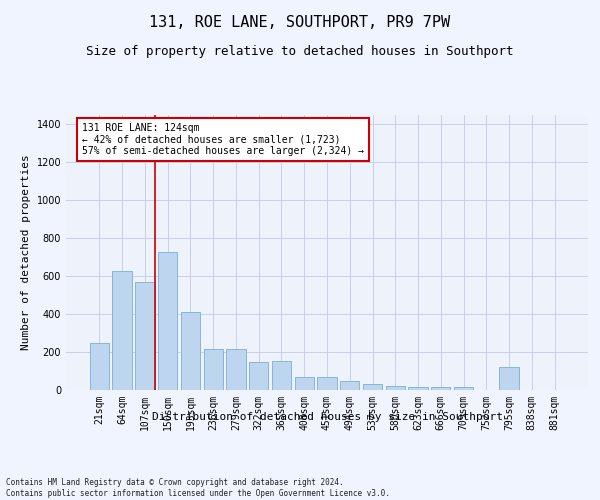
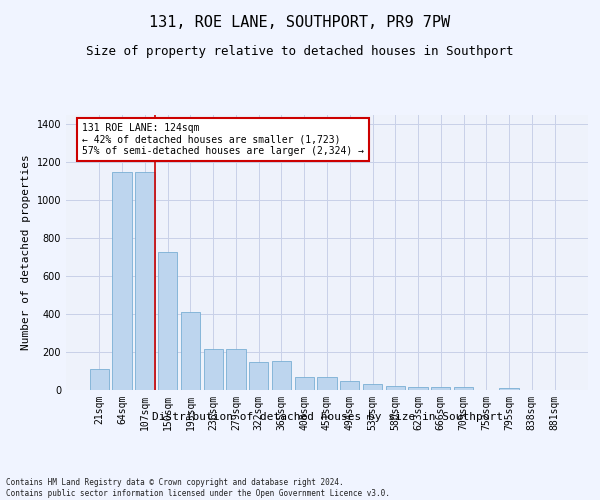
21sqm: 250 -> 110
64sqm: 630 -> 1150
107sqm: 570 -> 1150
795sqm: 120 -> 10
